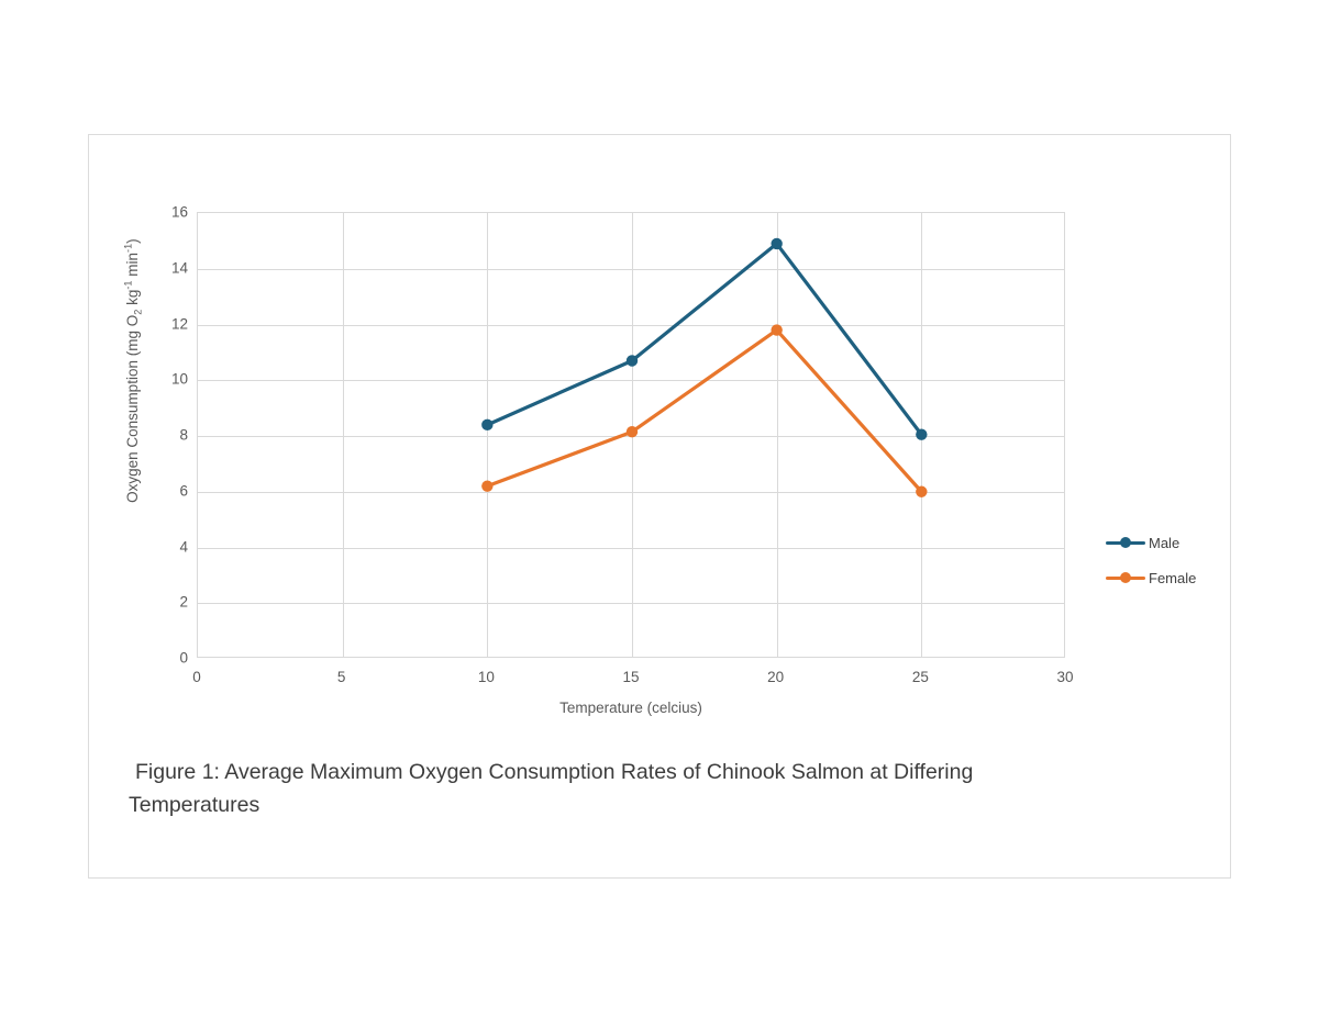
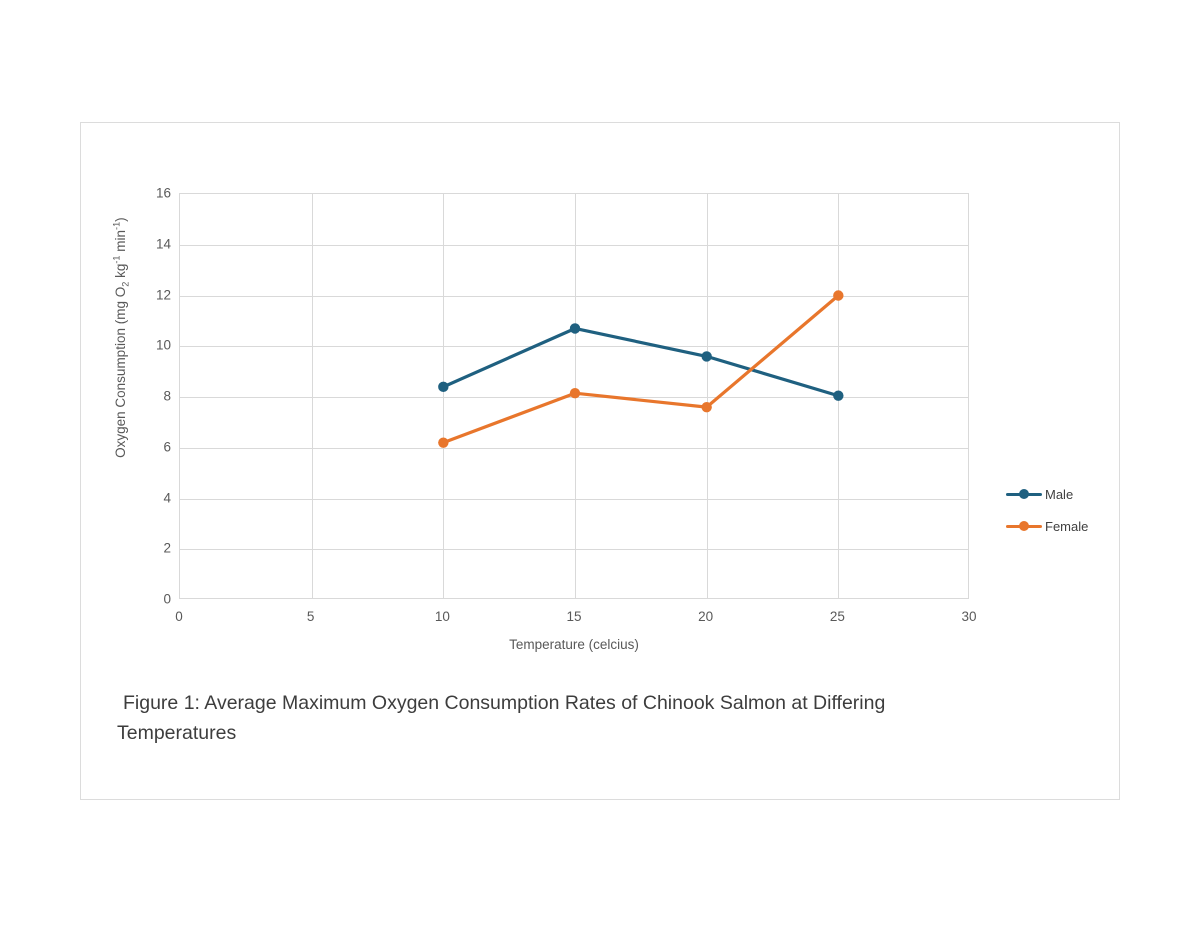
Male/20: 14.9 -> 9.6
Female/20: 11.8 -> 7.6
Female/25: 6.0 -> 12.0
